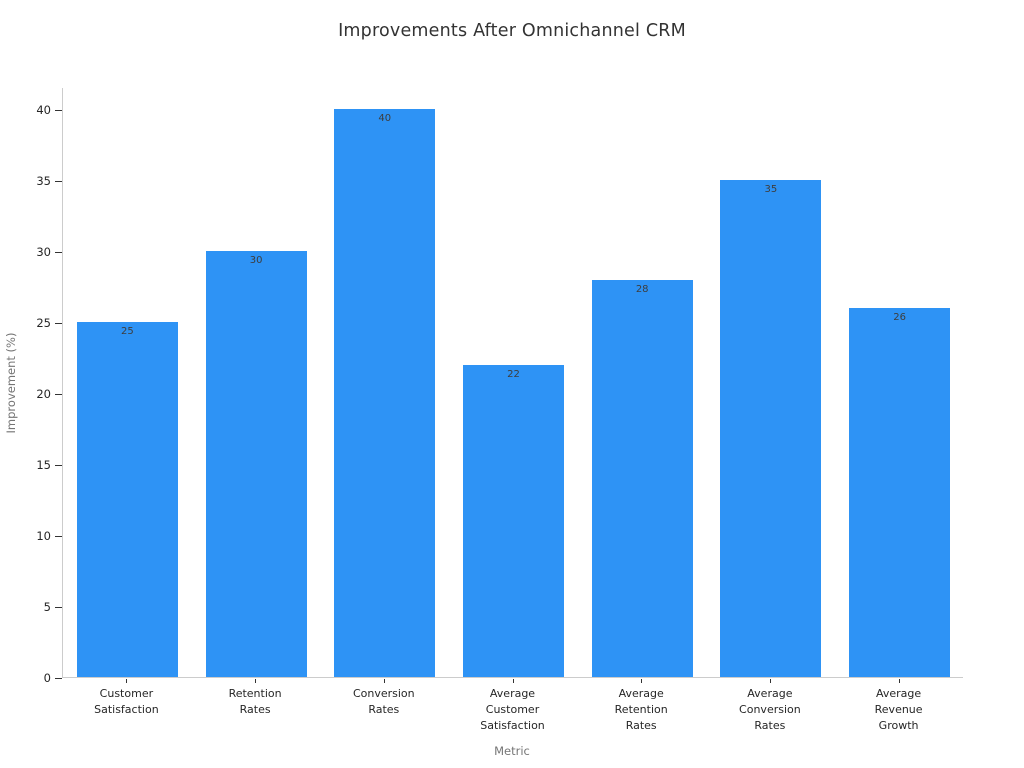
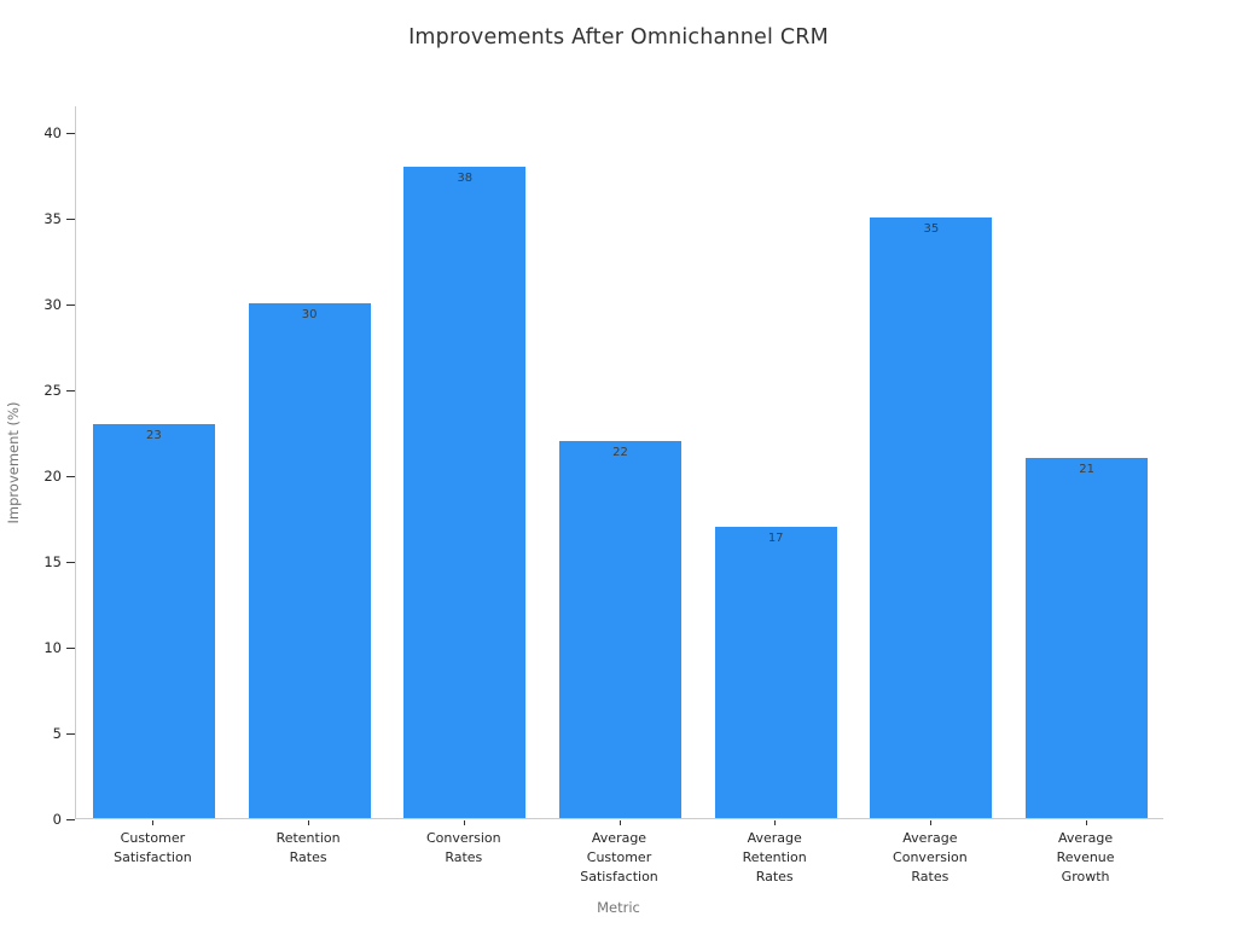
Customer Satisfaction: 25 -> 23
Conversion Rates: 40 -> 38
Average Retention Rates: 28 -> 17
Average Revenue Growth: 26 -> 21
